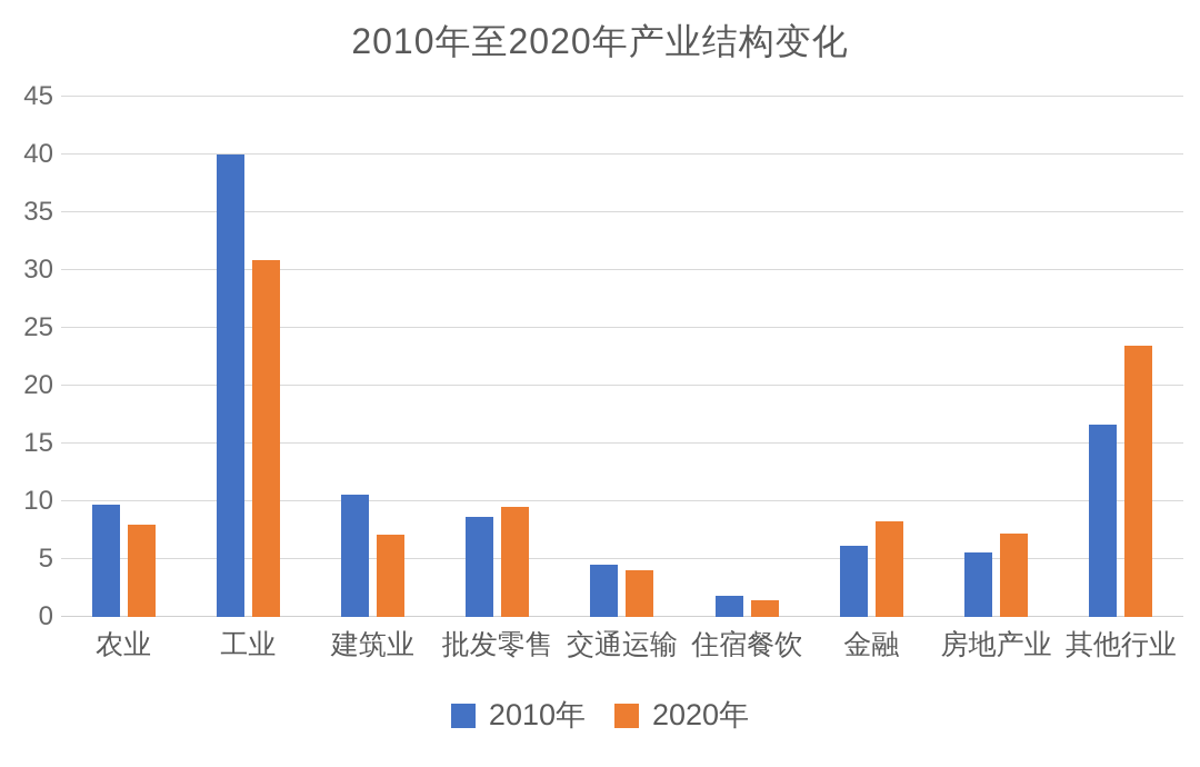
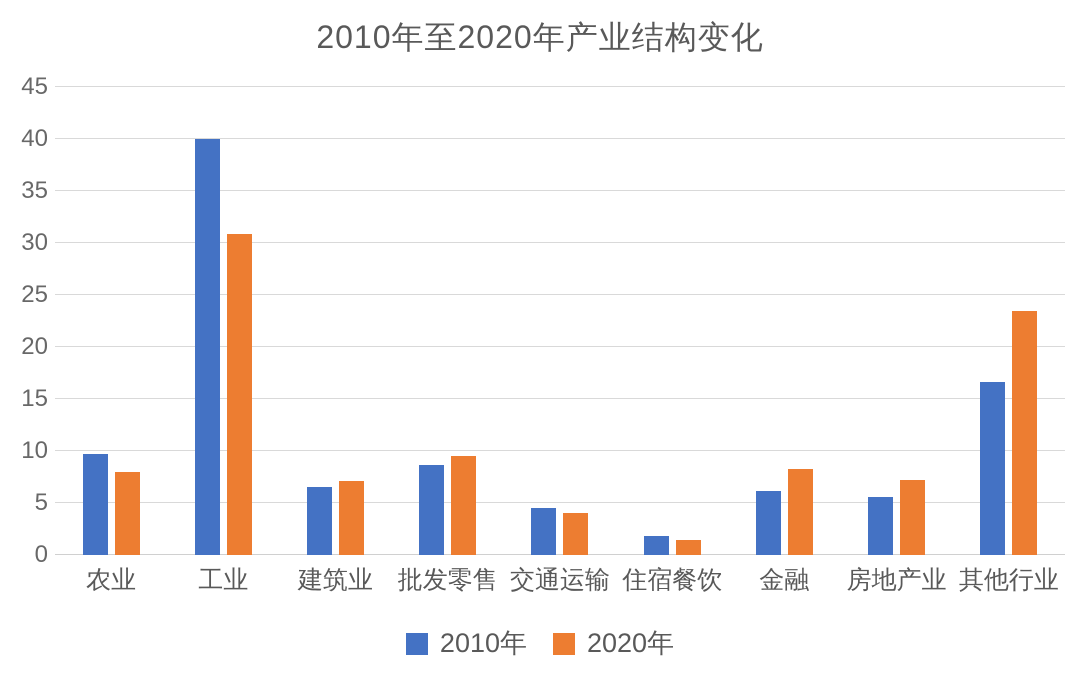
2010年/建筑业: 10.6 -> 6.5
